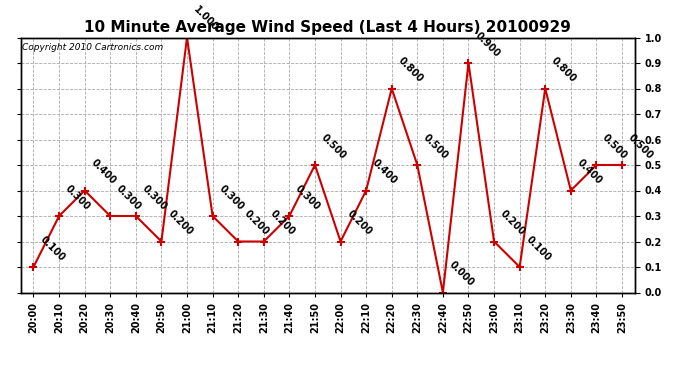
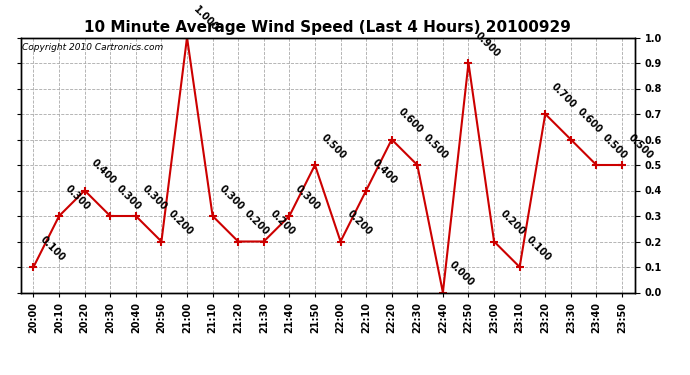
22:20: 0.800 -> 0.600
23:20: 0.800 -> 0.700
23:30: 0.400 -> 0.600
